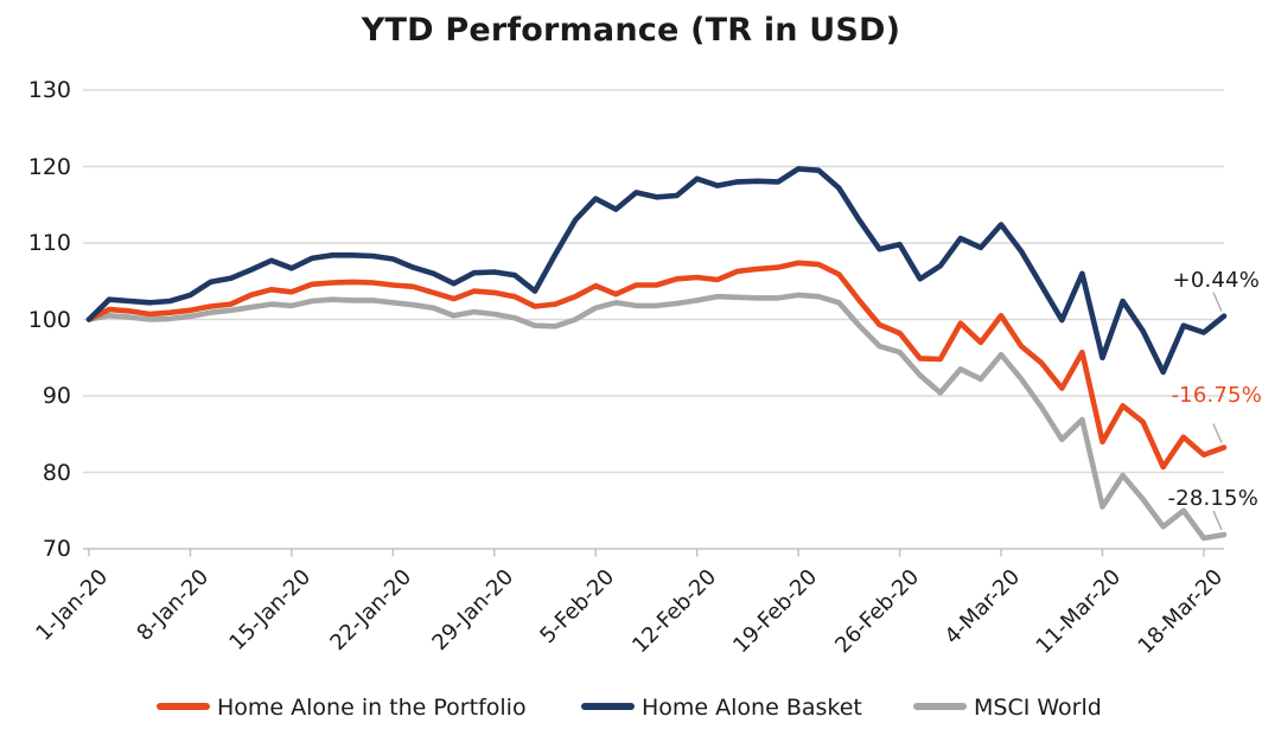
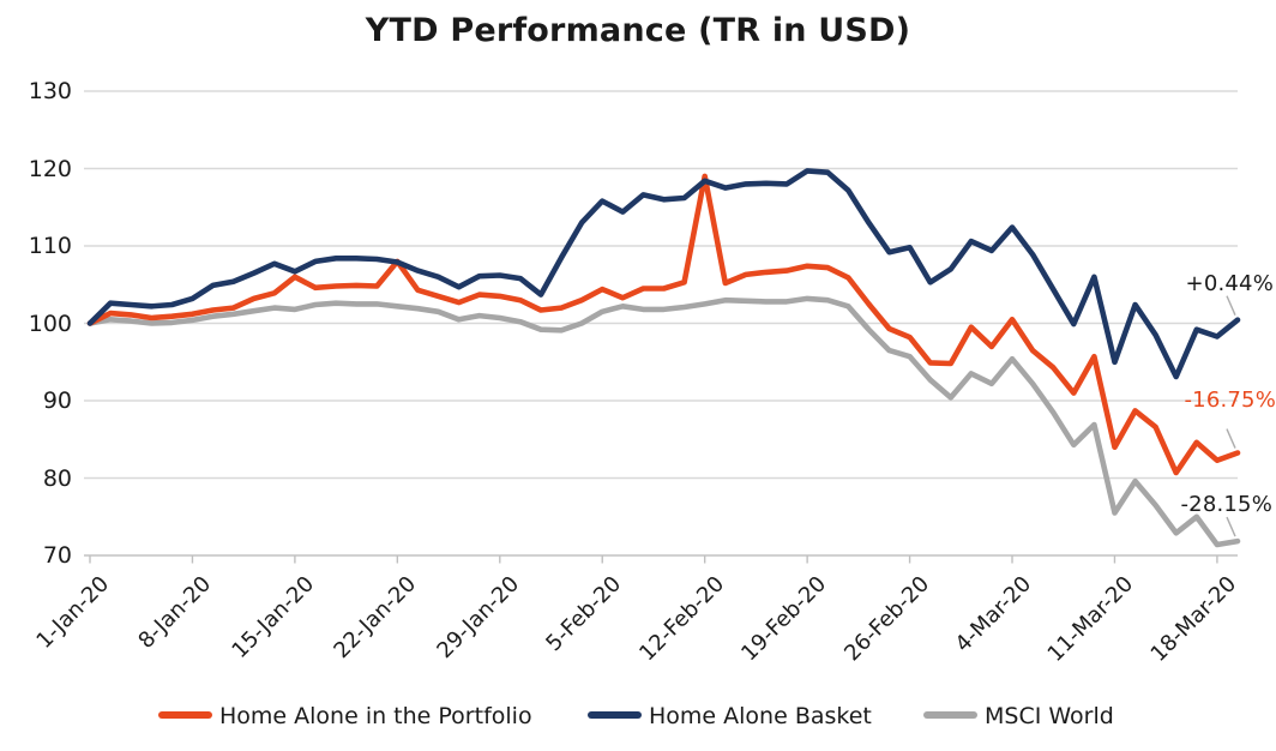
Home Alone in the Portfolio/15-Jan-20: 104 -> 106
Home Alone in the Portfolio/22-Jan-20: 104 -> 108
Home Alone in the Portfolio/12-Feb-20: 106 -> 119
